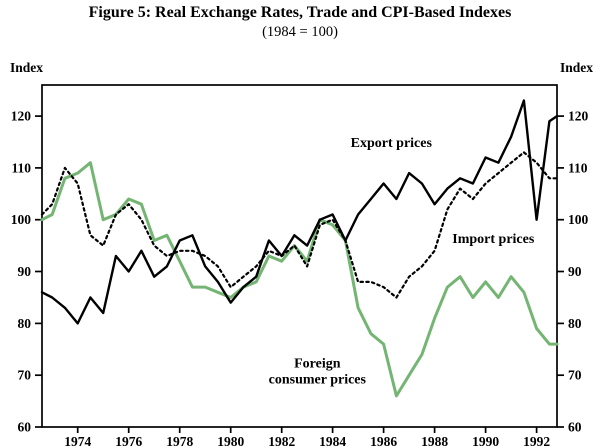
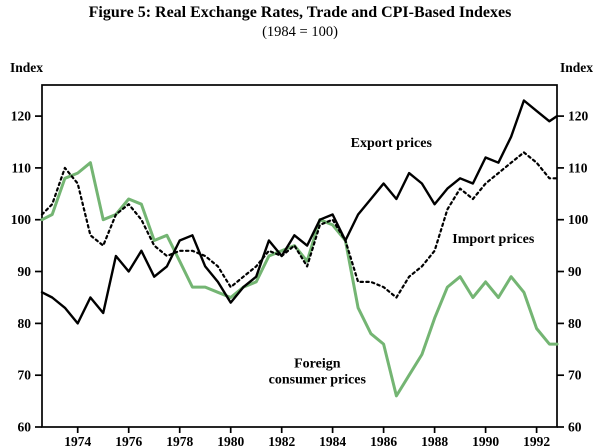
Foreign consumer prices/1982: 92 -> 94
Export prices/1992: 100 -> 121
